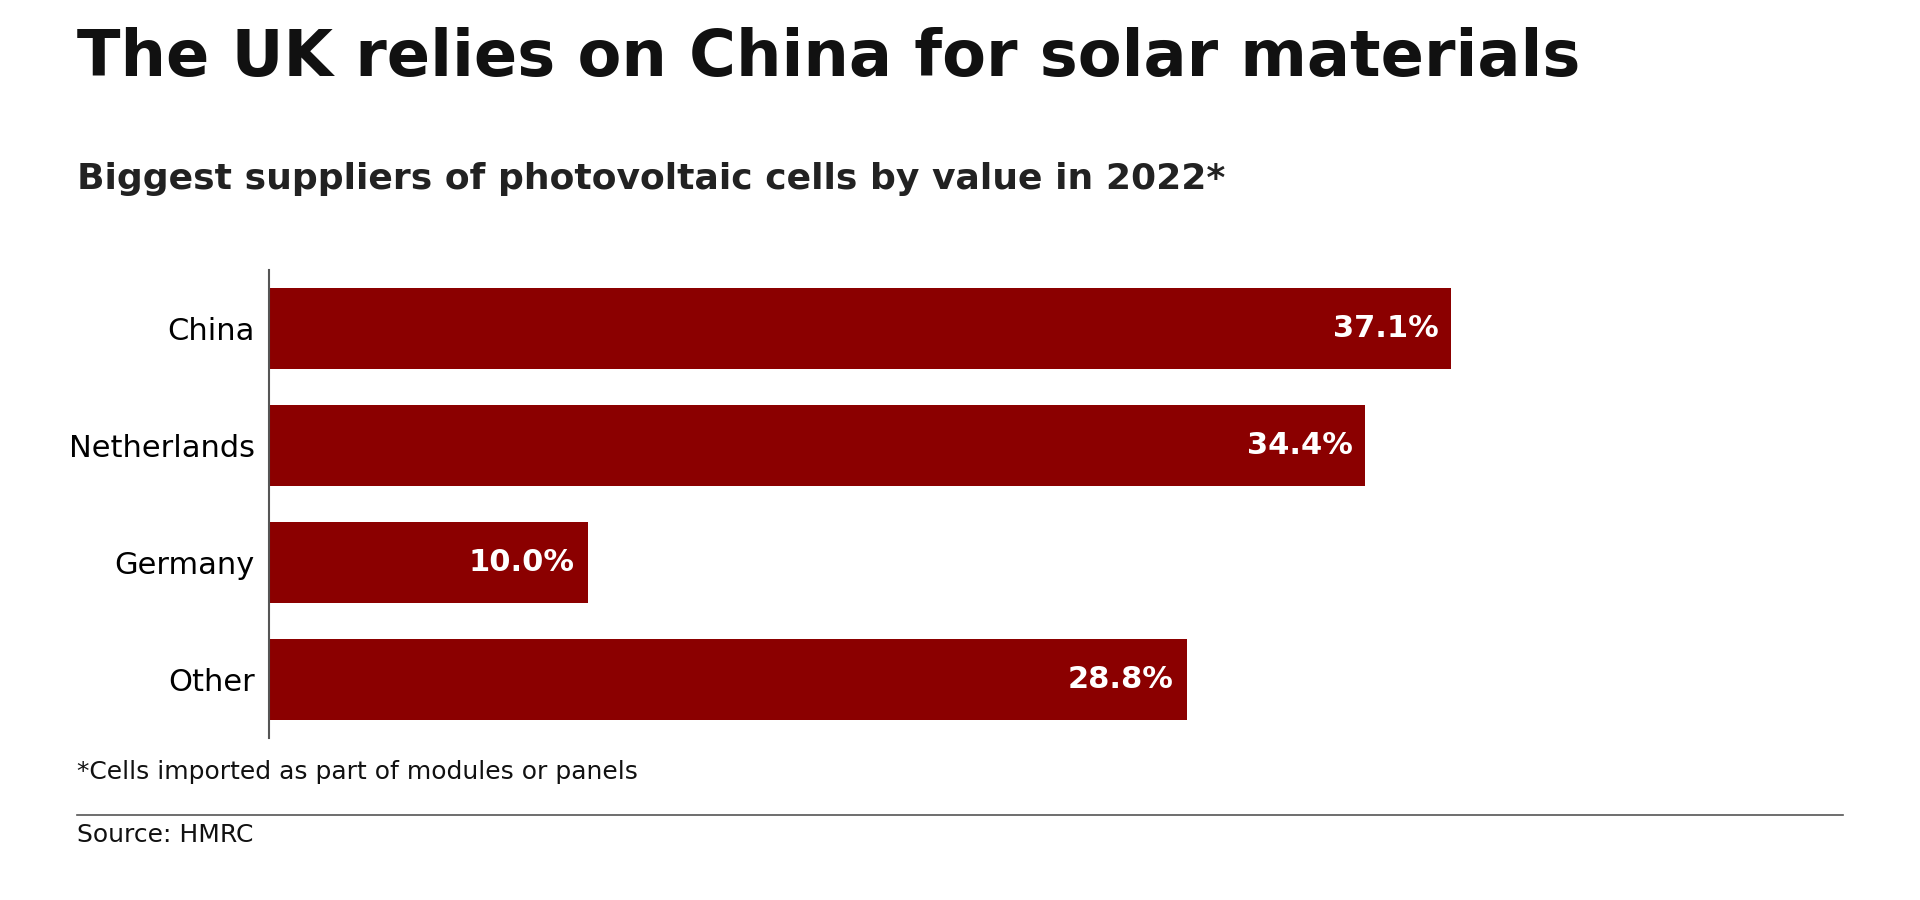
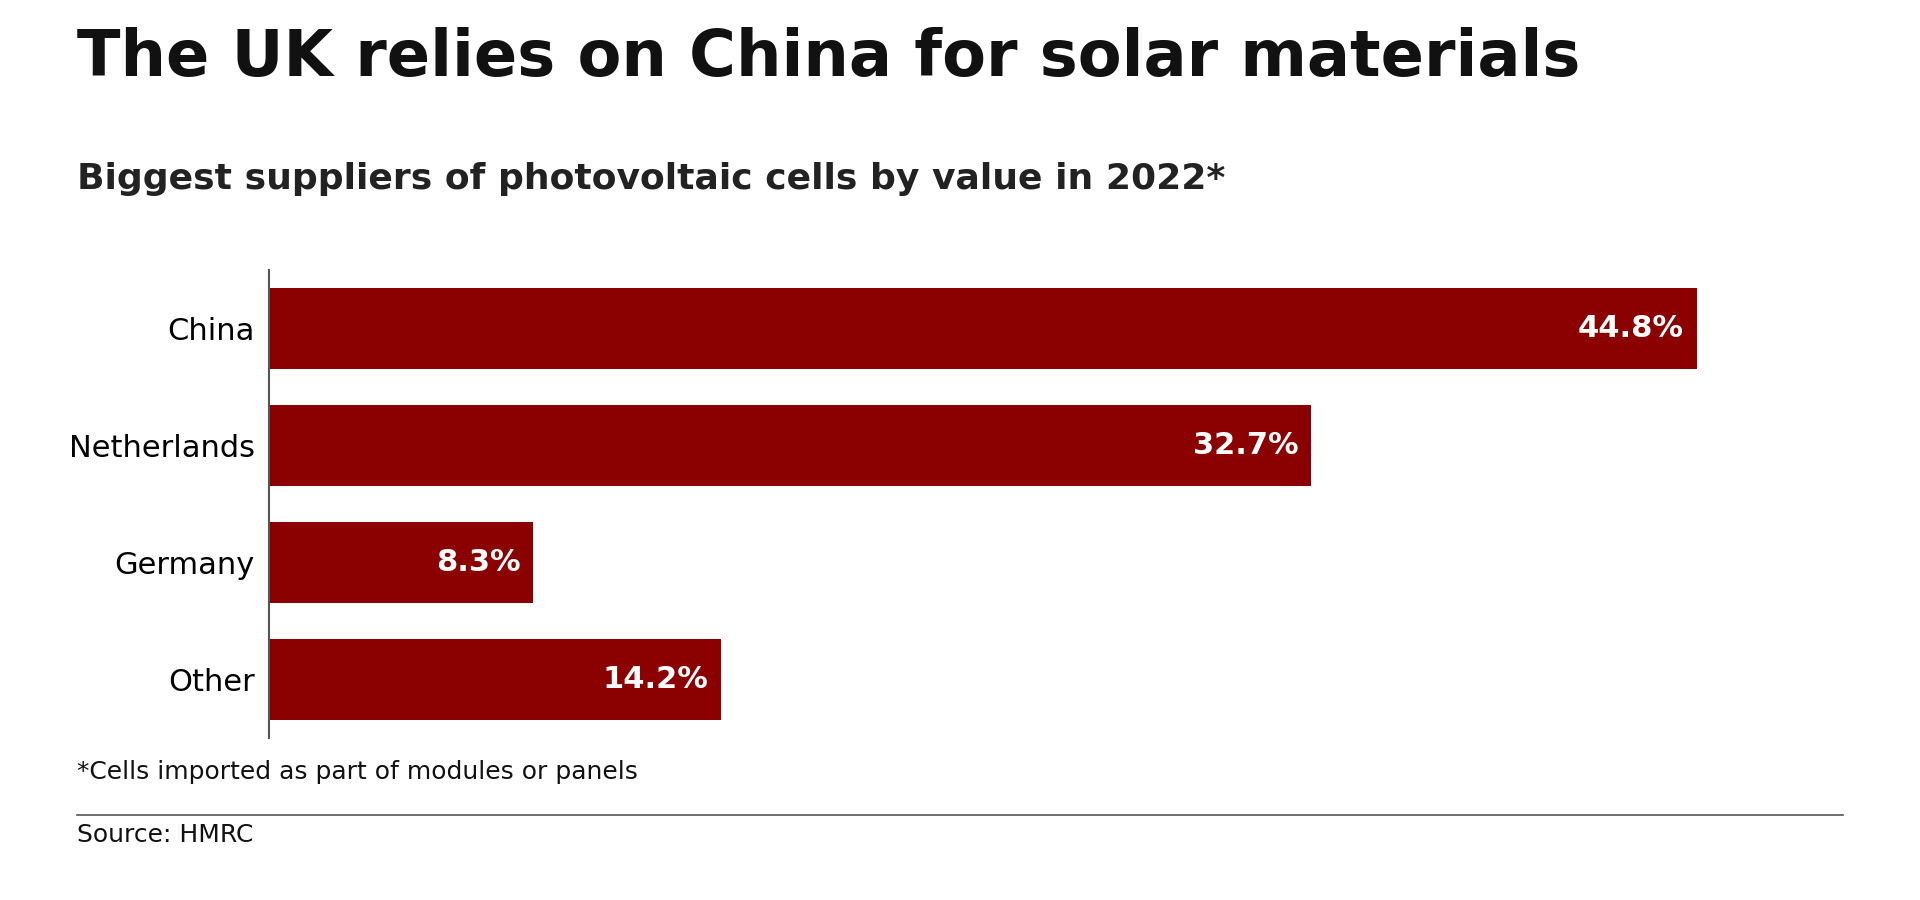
China: 37.1% -> 44.8%
Netherlands: 34.4% -> 32.7%
Germany: 10.0% -> 8.3%
Other: 28.8% -> 14.2%
